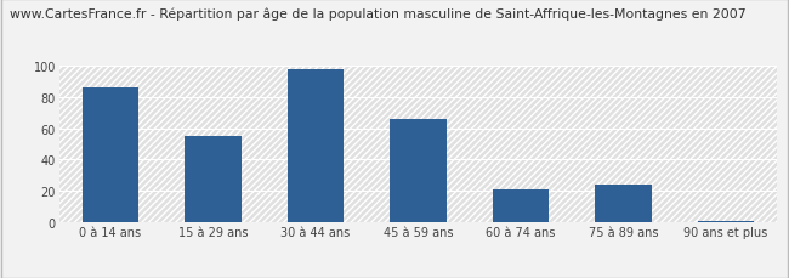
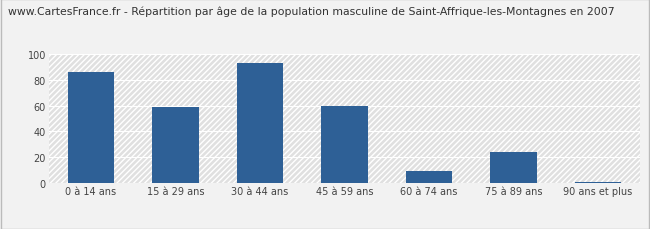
15 à 29 ans: 55 -> 59
30 à 44 ans: 98 -> 93
45 à 59 ans: 66 -> 60
60 à 74 ans: 21 -> 9
